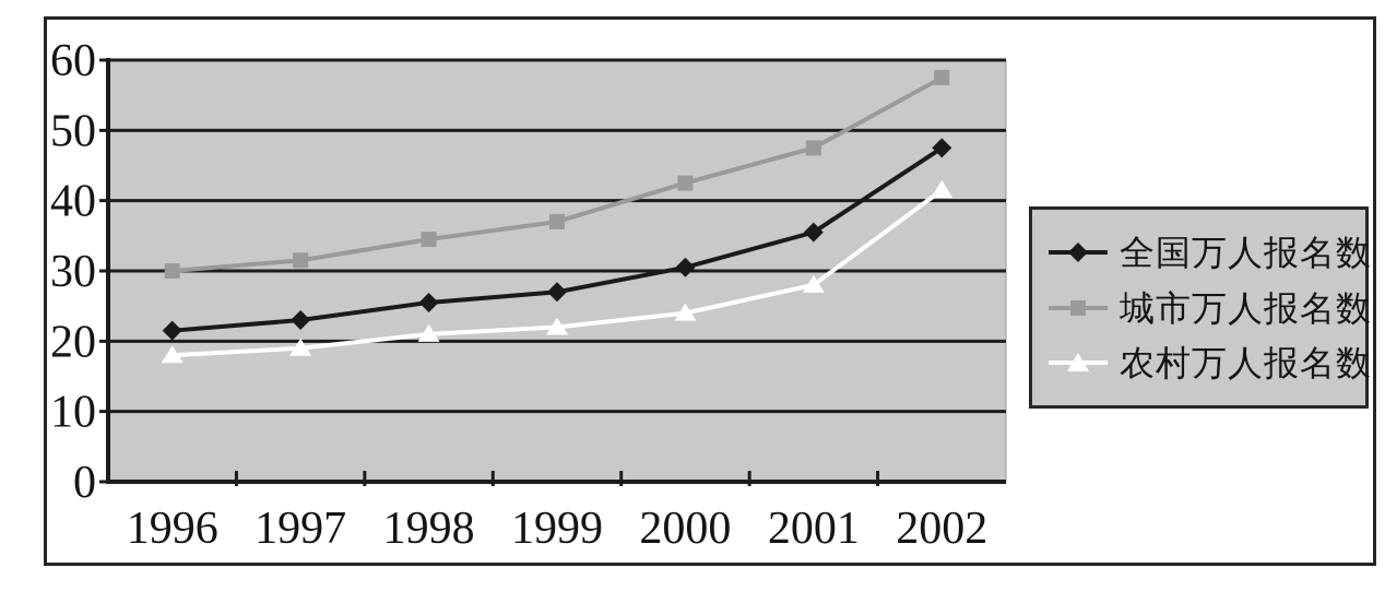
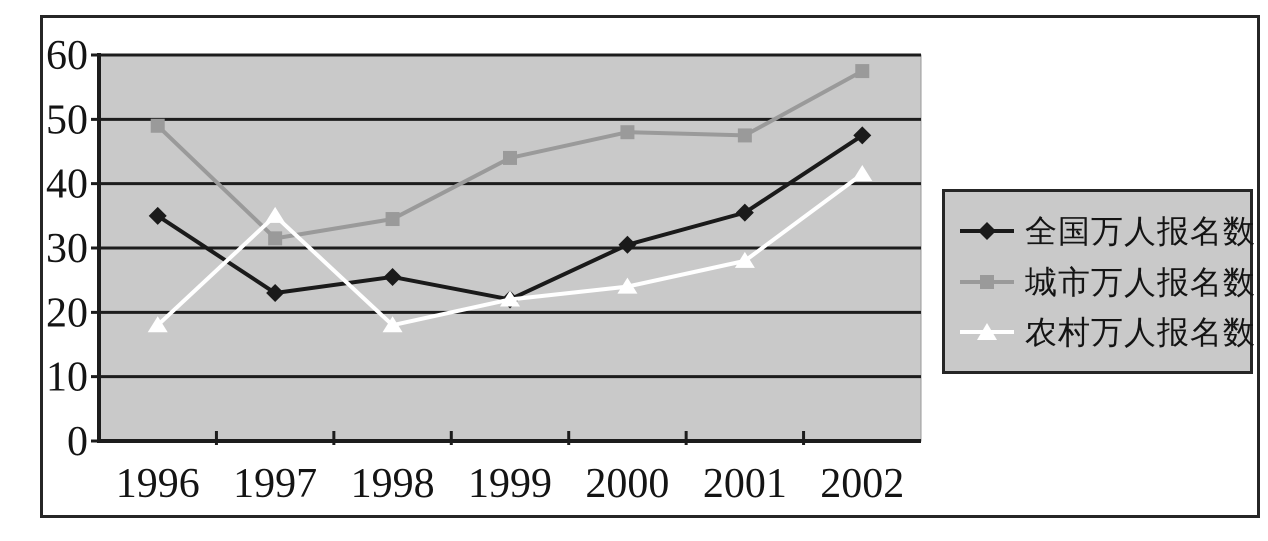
全国万人报名数/1996: 22 -> 35
城市万人报名数/1996: 30 -> 49
农村万人报名数/1997: 19 -> 35
农村万人报名数/1998: 21 -> 18
全国万人报名数/1999: 27 -> 22
城市万人报名数/1999: 37 -> 44
城市万人报名数/2000: 42 -> 48
